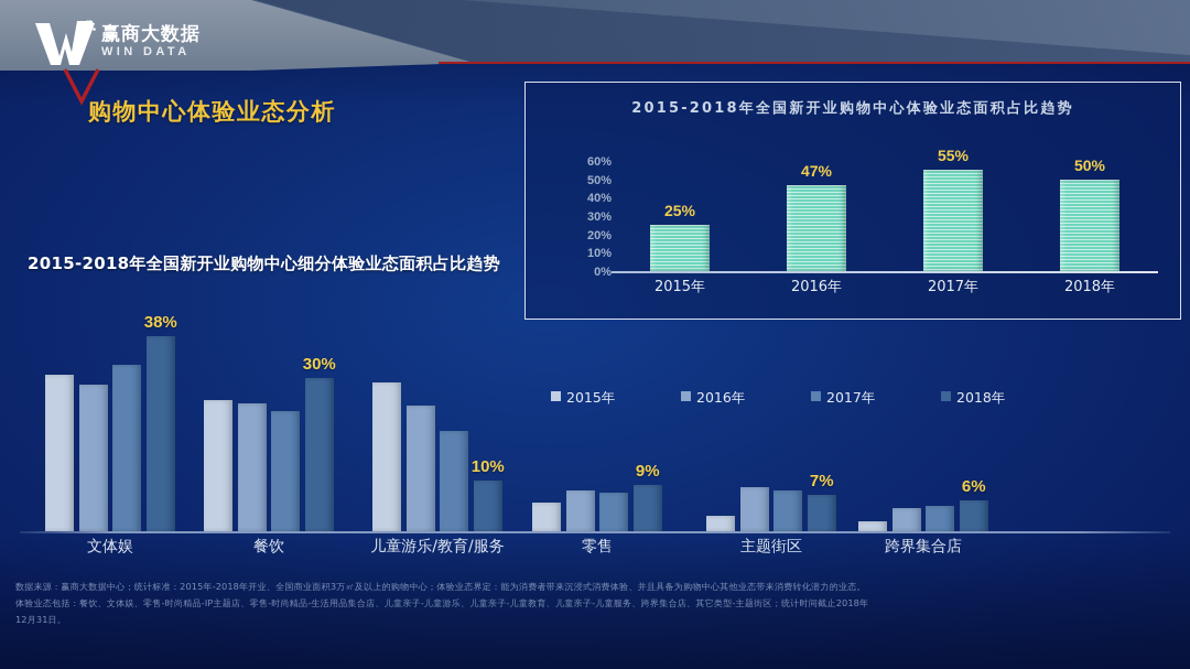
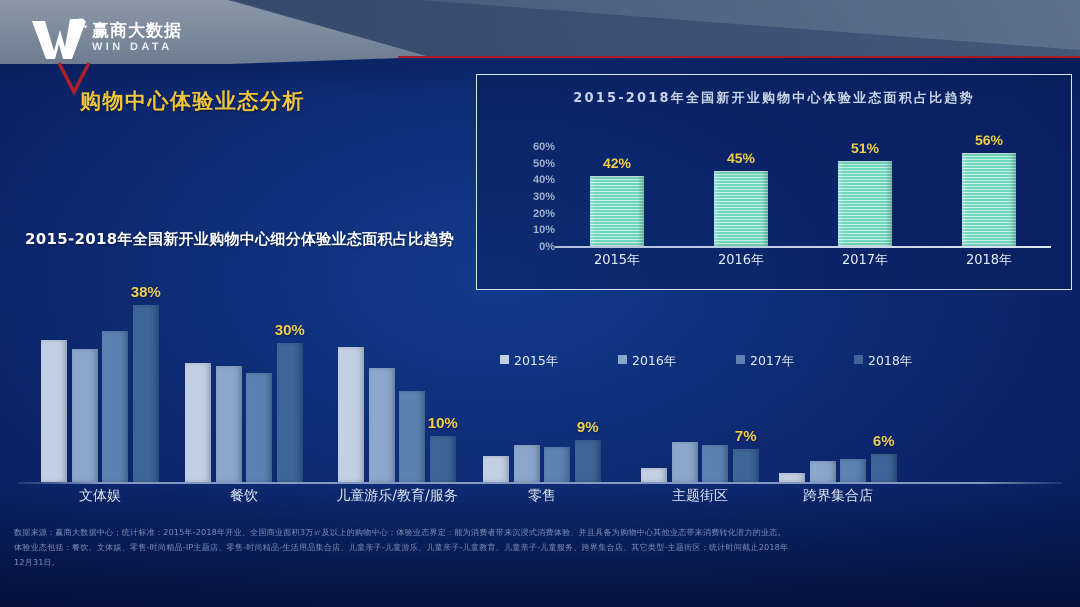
2015-2018年全国新开业购物中心体验业态面积占比趋势/2015年: 25% -> 42%
2015-2018年全国新开业购物中心体验业态面积占比趋势/2016年: 47% -> 45%
2015-2018年全国新开业购物中心体验业态面积占比趋势/2017年: 55% -> 51%
2015-2018年全国新开业购物中心体验业态面积占比趋势/2018年: 50% -> 56%
